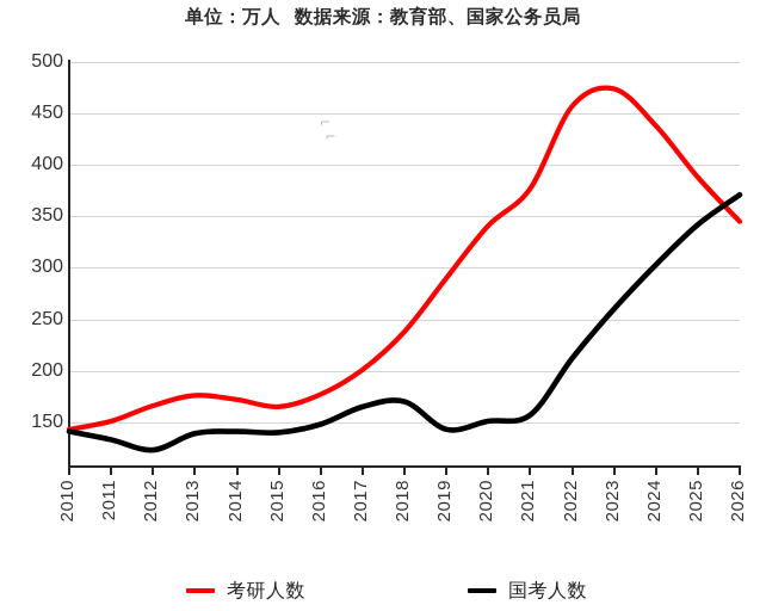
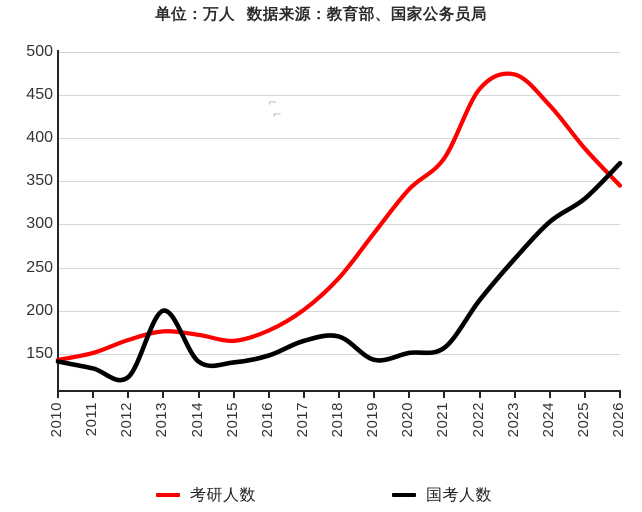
国考人数/2013: 140 -> 200
国考人数/2025: 340 -> 330
